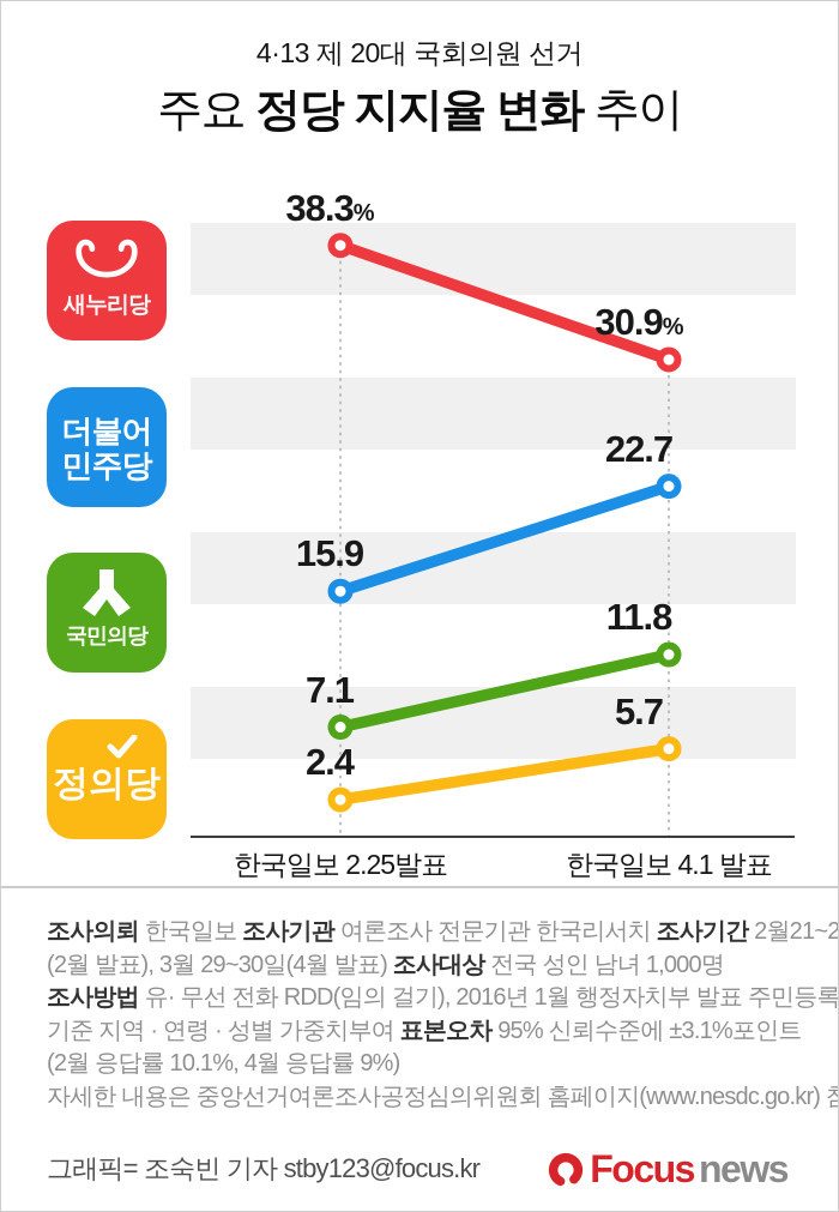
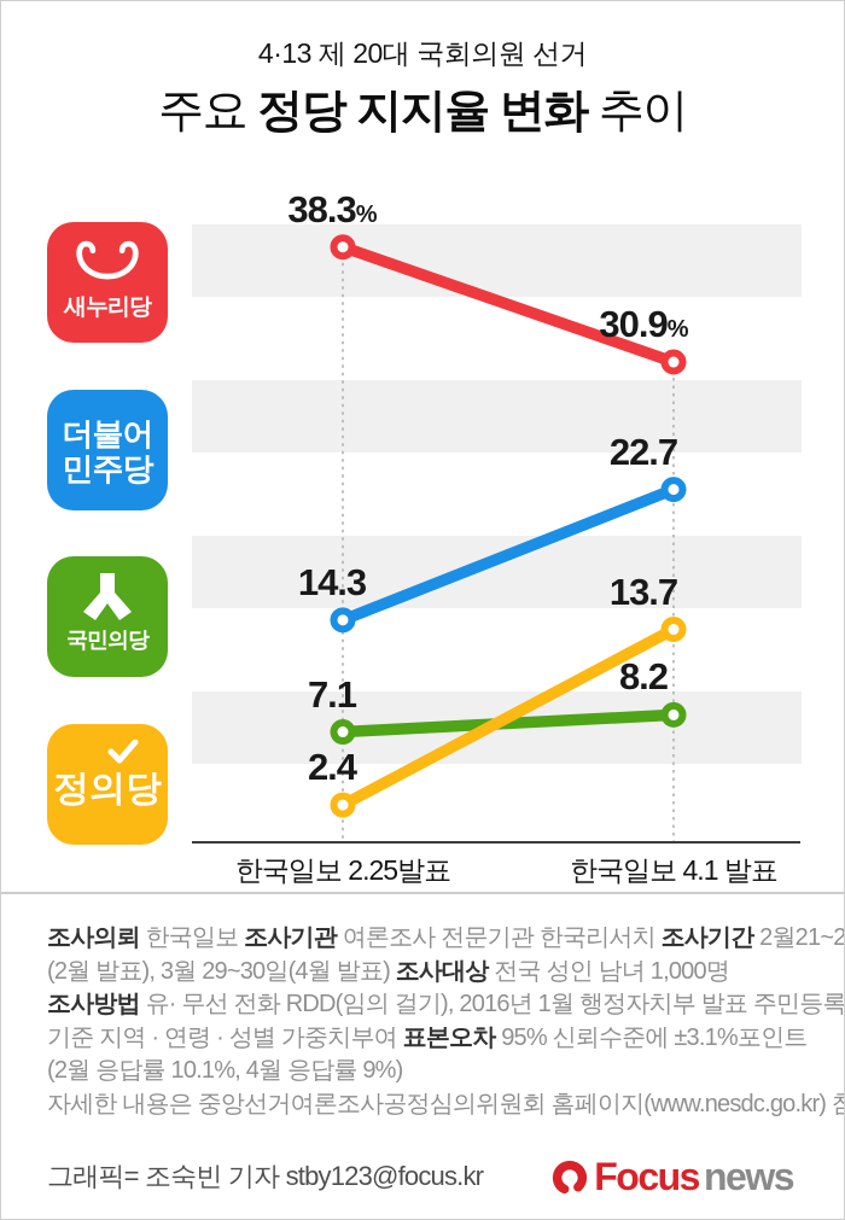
더불어민주당/한국일보 2.25발표: 15.9 -> 14.3
국민의당/한국일보 4.1 발표: 11.8 -> 8.2
정의당/한국일보 4.1 발표: 5.7 -> 13.7
